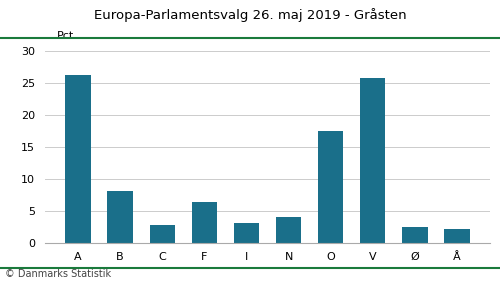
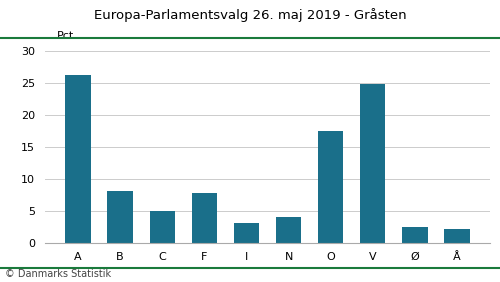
C: 2.8 -> 5.0
F: 6.4 -> 7.8
V: 25.8 -> 24.8
